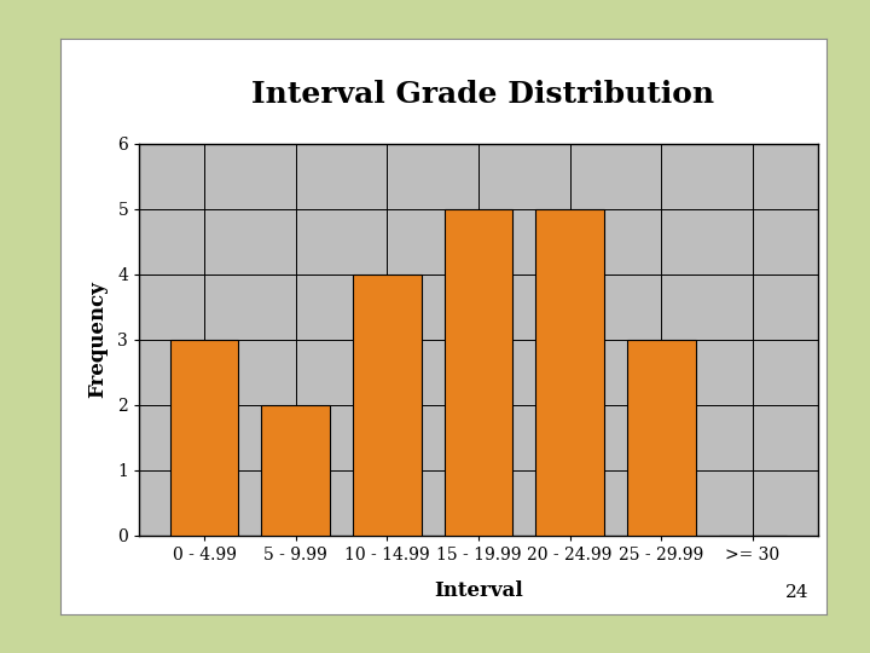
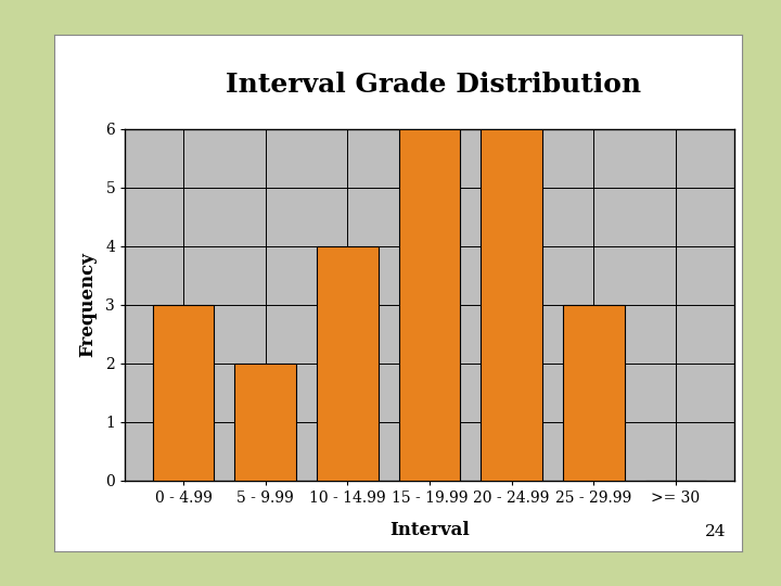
15 - 19.99: 5 -> 6
20 - 24.99: 5 -> 6
